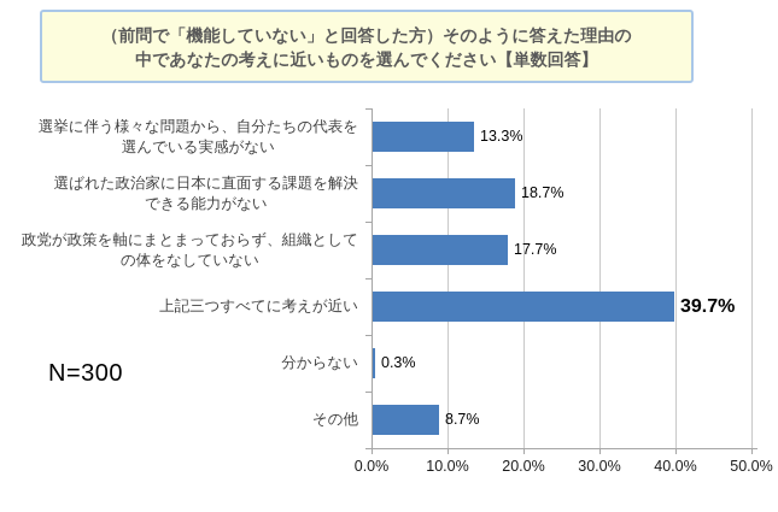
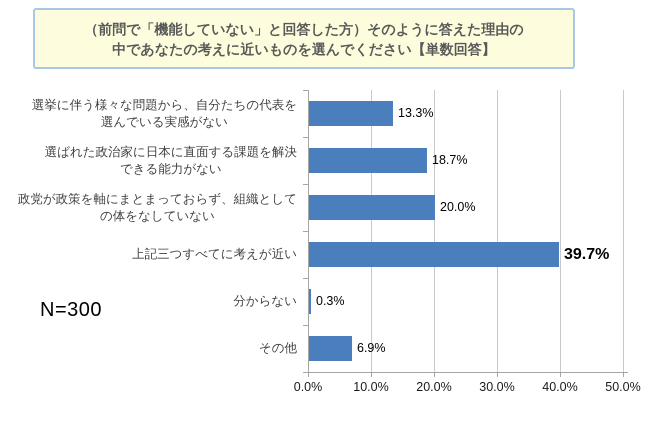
政党が政策を軸にまとまっておらず、組織として の体をなしていない: 17.7% -> 20.0%
その他: 8.7% -> 6.9%
